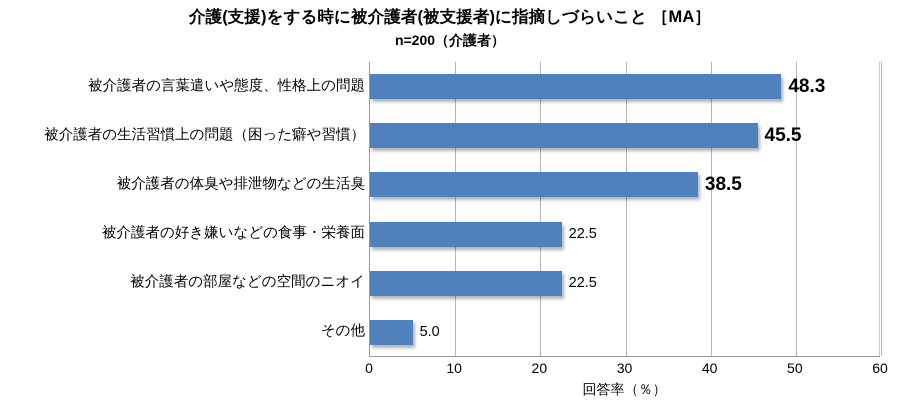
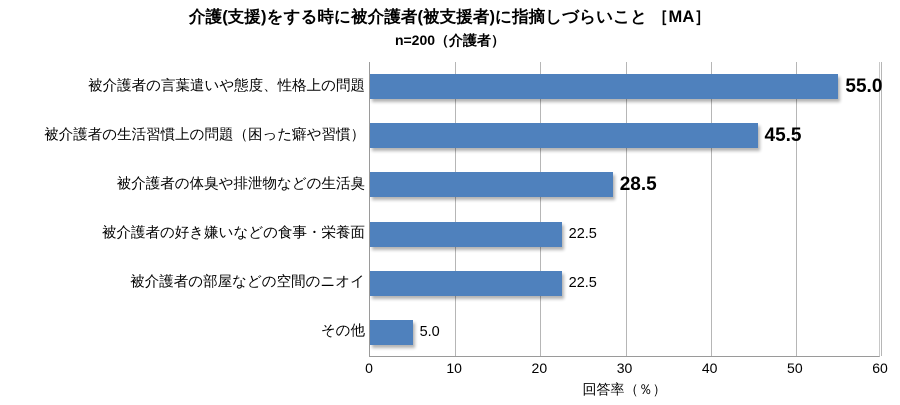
被介護者の言葉遣いや態度、性格上の問題: 48.3 -> 55.0
被介護者の体臭や排泄物などの生活臭: 38.5 -> 28.5
